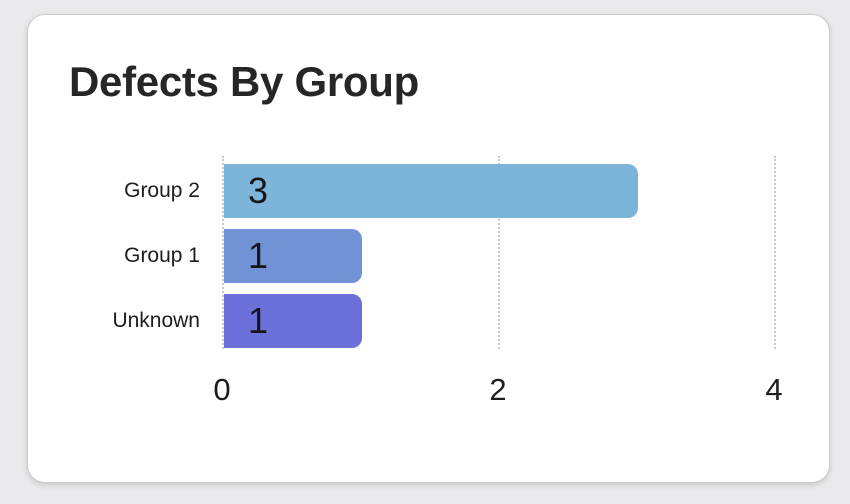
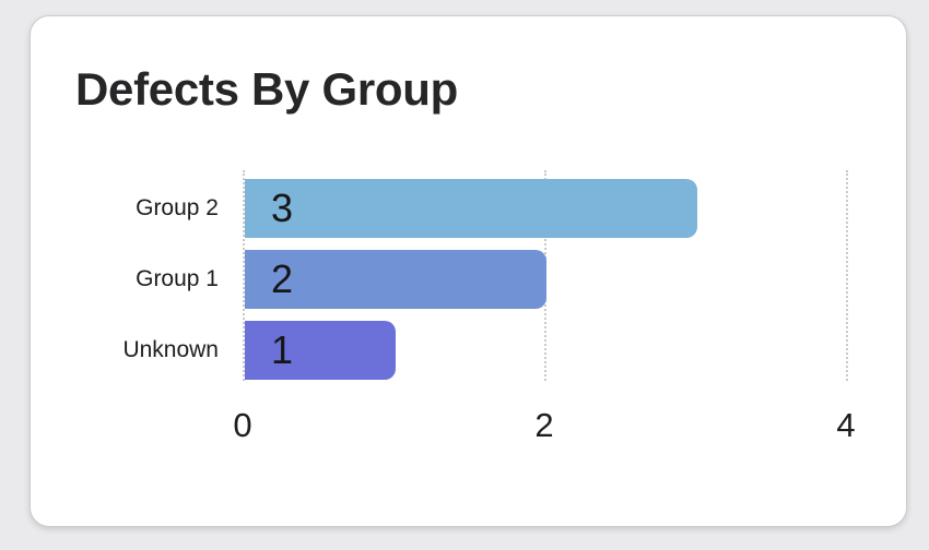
Group 1: 1 -> 2
